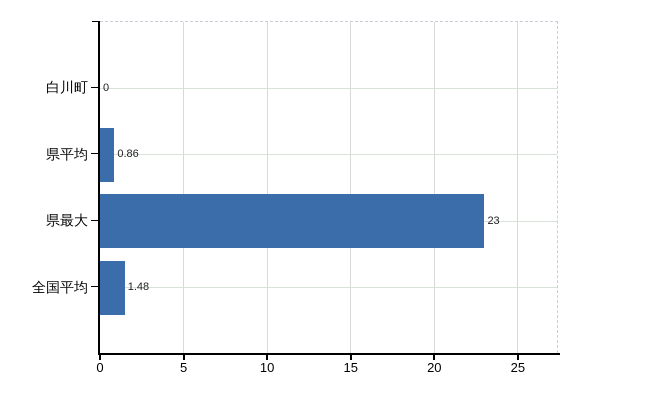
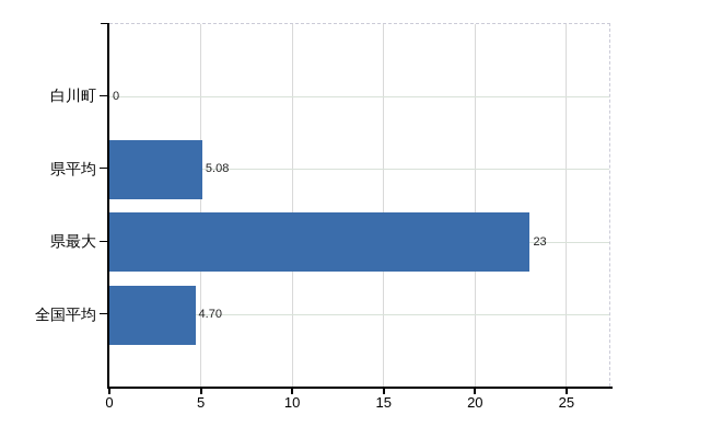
県平均: 0.86 -> 5.08
全国平均: 1.48 -> 4.70
